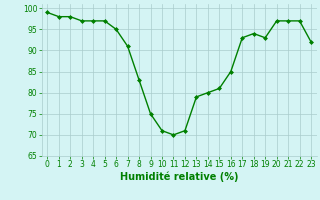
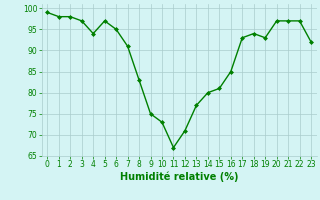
4: 97 -> 94
10: 71 -> 73
11: 70 -> 67
13: 79 -> 77
